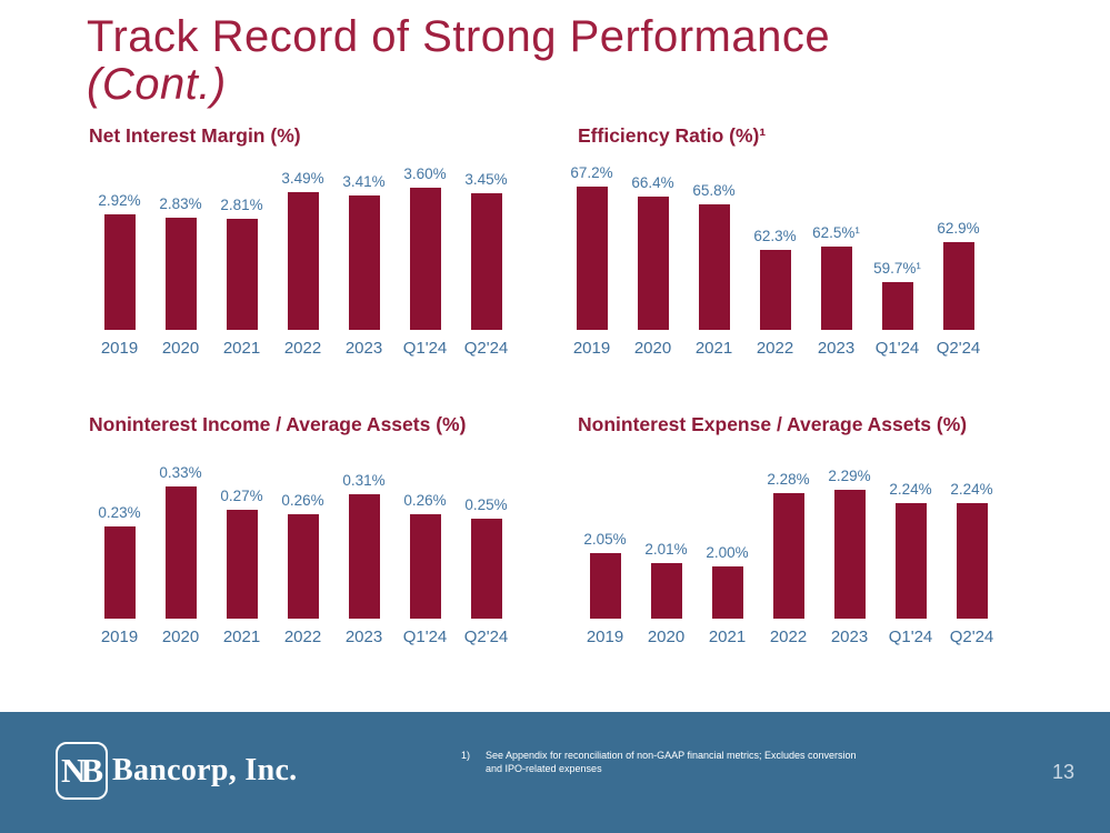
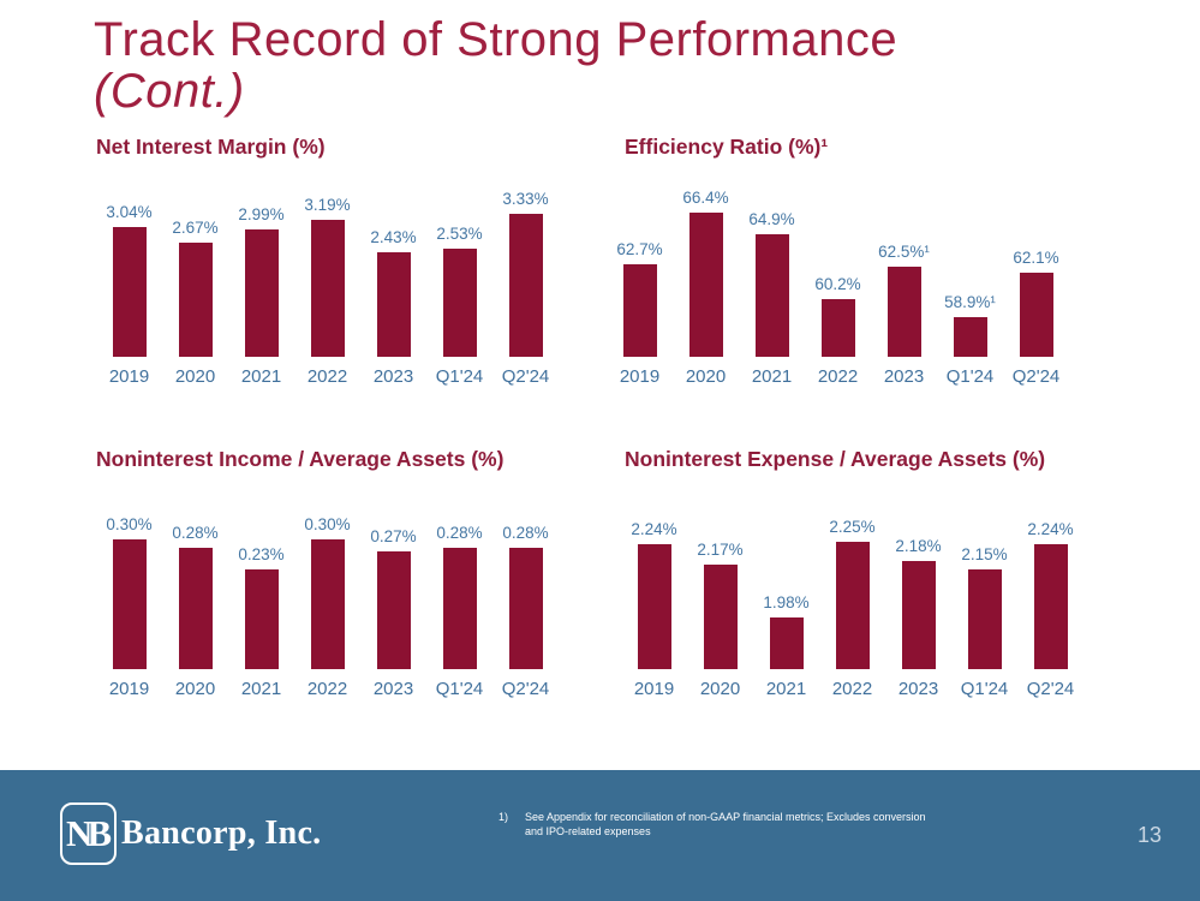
Net Interest Margin (%)/2019: 2.92% -> 3.04%
Net Interest Margin (%)/2020: 2.83% -> 2.67%
Net Interest Margin (%)/2021: 2.81% -> 2.99%
Net Interest Margin (%)/2022: 3.49% -> 3.19%
Net Interest Margin (%)/2023: 3.41% -> 2.43%
Net Interest Margin (%)/Q1'24: 3.60% -> 2.53%
Net Interest Margin (%)/Q2'24: 3.45% -> 3.33%
Efficiency Ratio (%)¹/2019: 67.2% -> 62.7%
Efficiency Ratio (%)¹/2021: 65.8% -> 64.9%
Efficiency Ratio (%)¹/2022: 62.3% -> 60.2%
Efficiency Ratio (%)¹/Q1'24: 59.7 -> 58.9
Efficiency Ratio (%)¹/Q2'24: 62.9% -> 62.1%
Noninterest Income / Average Assets (%)/2019: 0.23% -> 0.30%
Noninterest Income / Average Assets (%)/2020: 0.33% -> 0.28%
Noninterest Income / Average Assets (%)/2021: 0.27% -> 0.23%
Noninterest Income / Average Assets (%)/2022: 0.26% -> 0.30%
Noninterest Income / Average Assets (%)/2023: 0.31% -> 0.27%
Noninterest Income / Average Assets (%)/Q1'24: 0.26% -> 0.28%
Noninterest Income / Average Assets (%)/Q2'24: 0.25% -> 0.28%
Noninterest Expense / Average Assets (%)/2019: 2.05% -> 2.24%
Noninterest Expense / Average Assets (%)/2020: 2.01% -> 2.17%
Noninterest Expense / Average Assets (%)/2021: 2.00% -> 1.98%
Noninterest Expense / Average Assets (%)/2022: 2.28% -> 2.25%
Noninterest Expense / Average Assets (%)/2023: 2.29% -> 2.18%
Noninterest Expense / Average Assets (%)/Q1'24: 2.24% -> 2.15%
